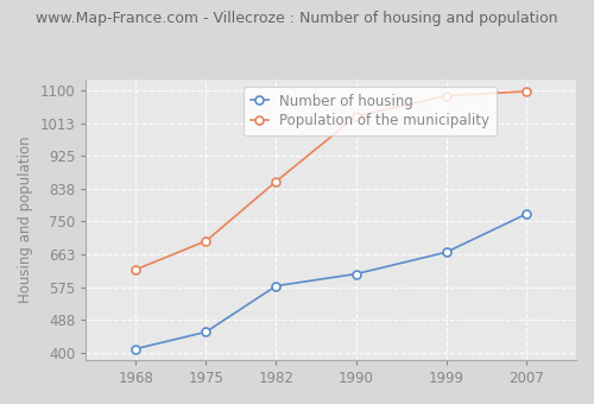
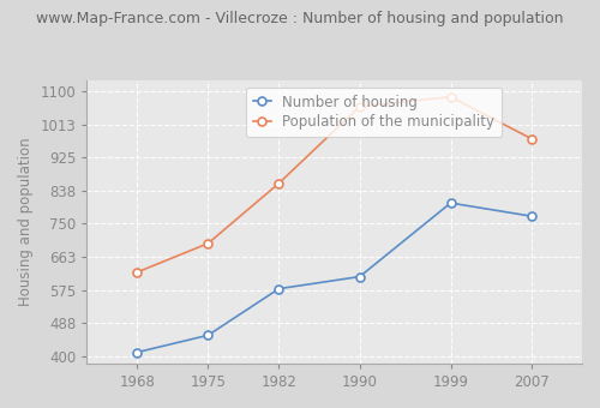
Population of the municipality/1990: 1031 -> 1060
Number of housing/1999: 668 -> 805
Population of the municipality/2007: 1098 -> 975
